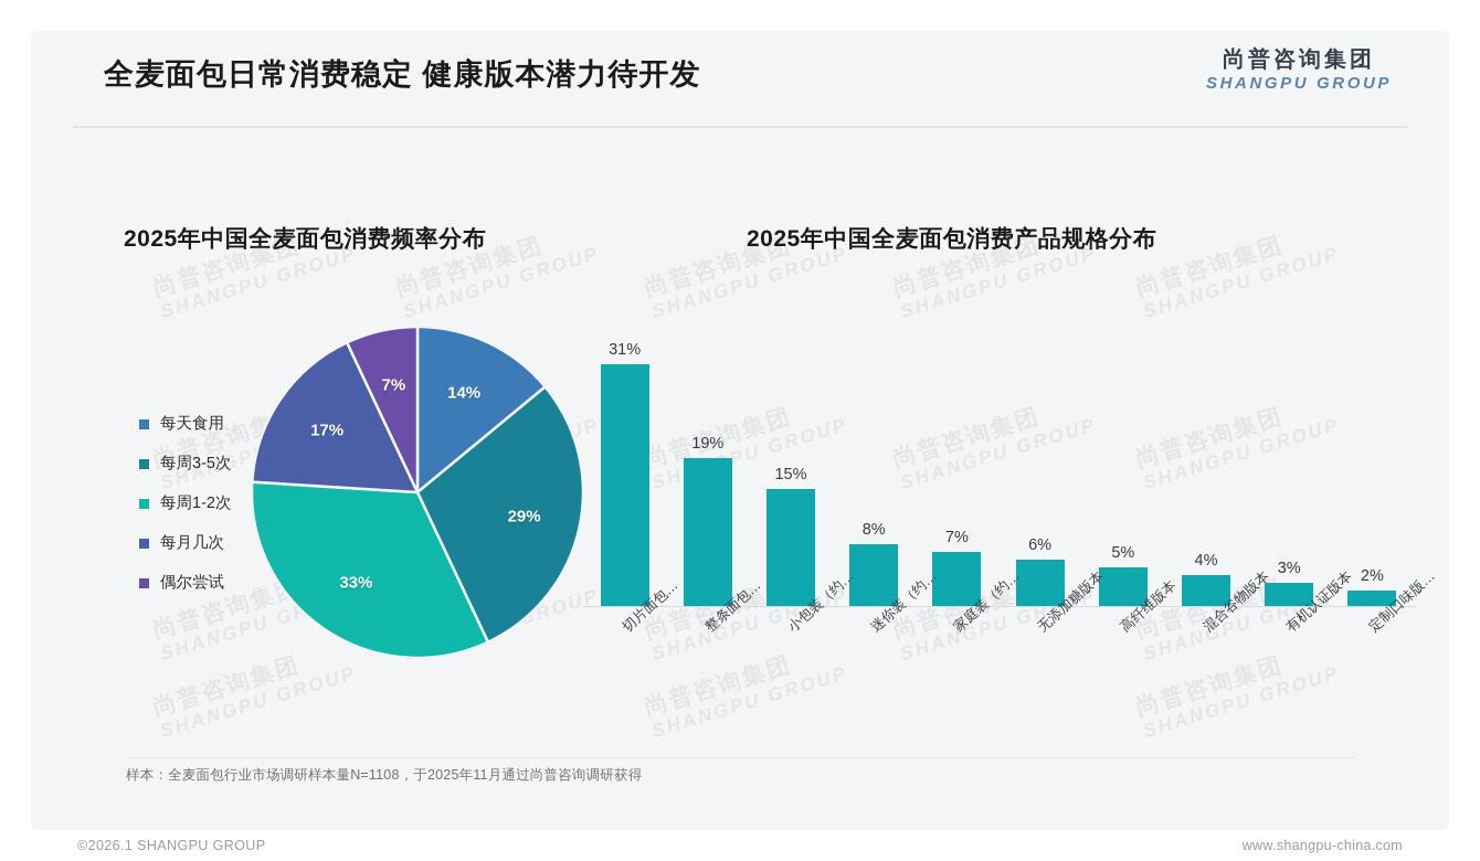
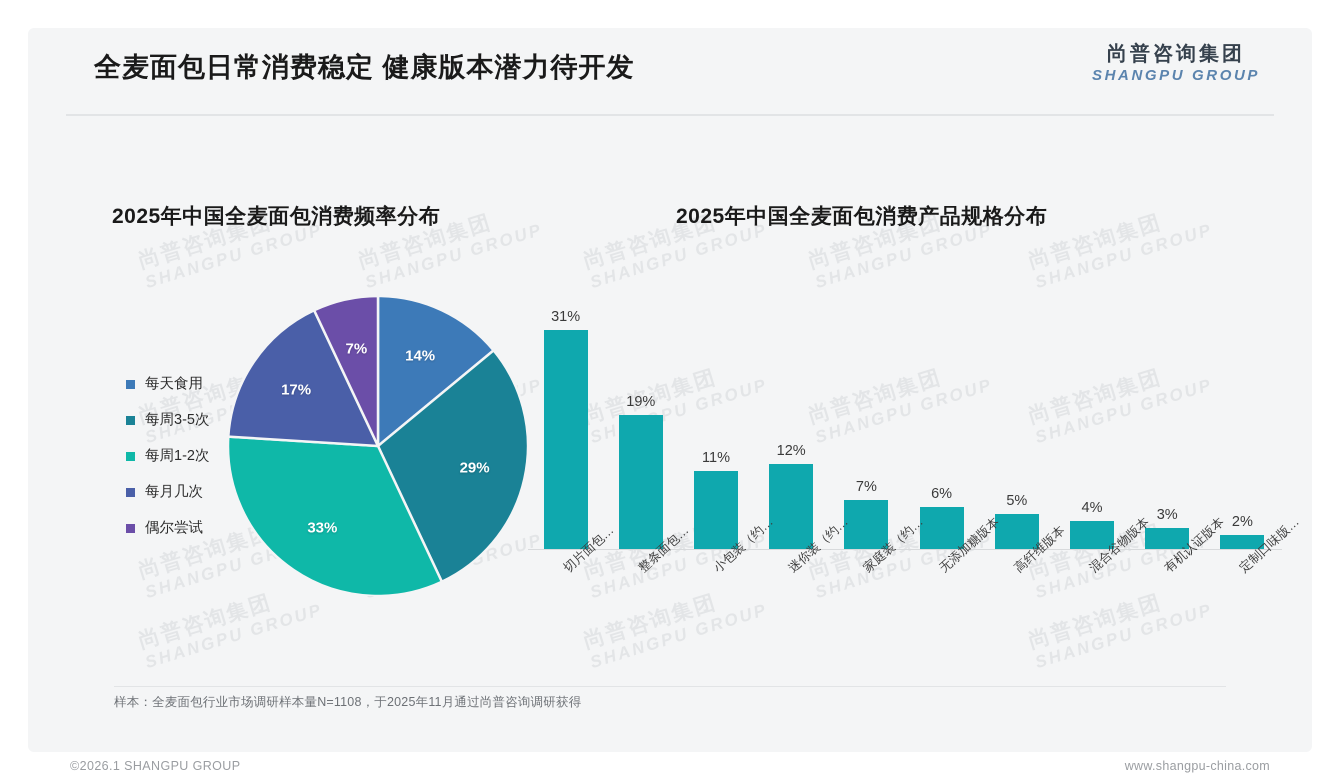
2025年中国全麦面包消费产品规格分布/小包装（约…: 15% -> 11%
2025年中国全麦面包消费产品规格分布/迷你装（约…: 8% -> 12%
